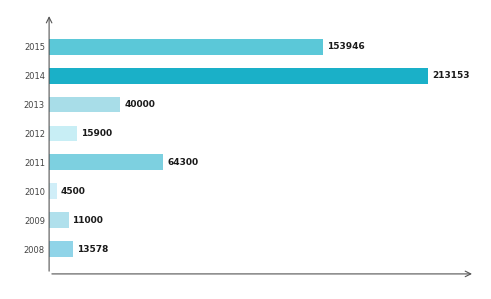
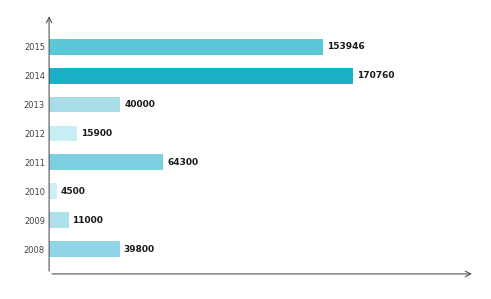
2014: 213153 -> 170760
2008: 13578 -> 39800
